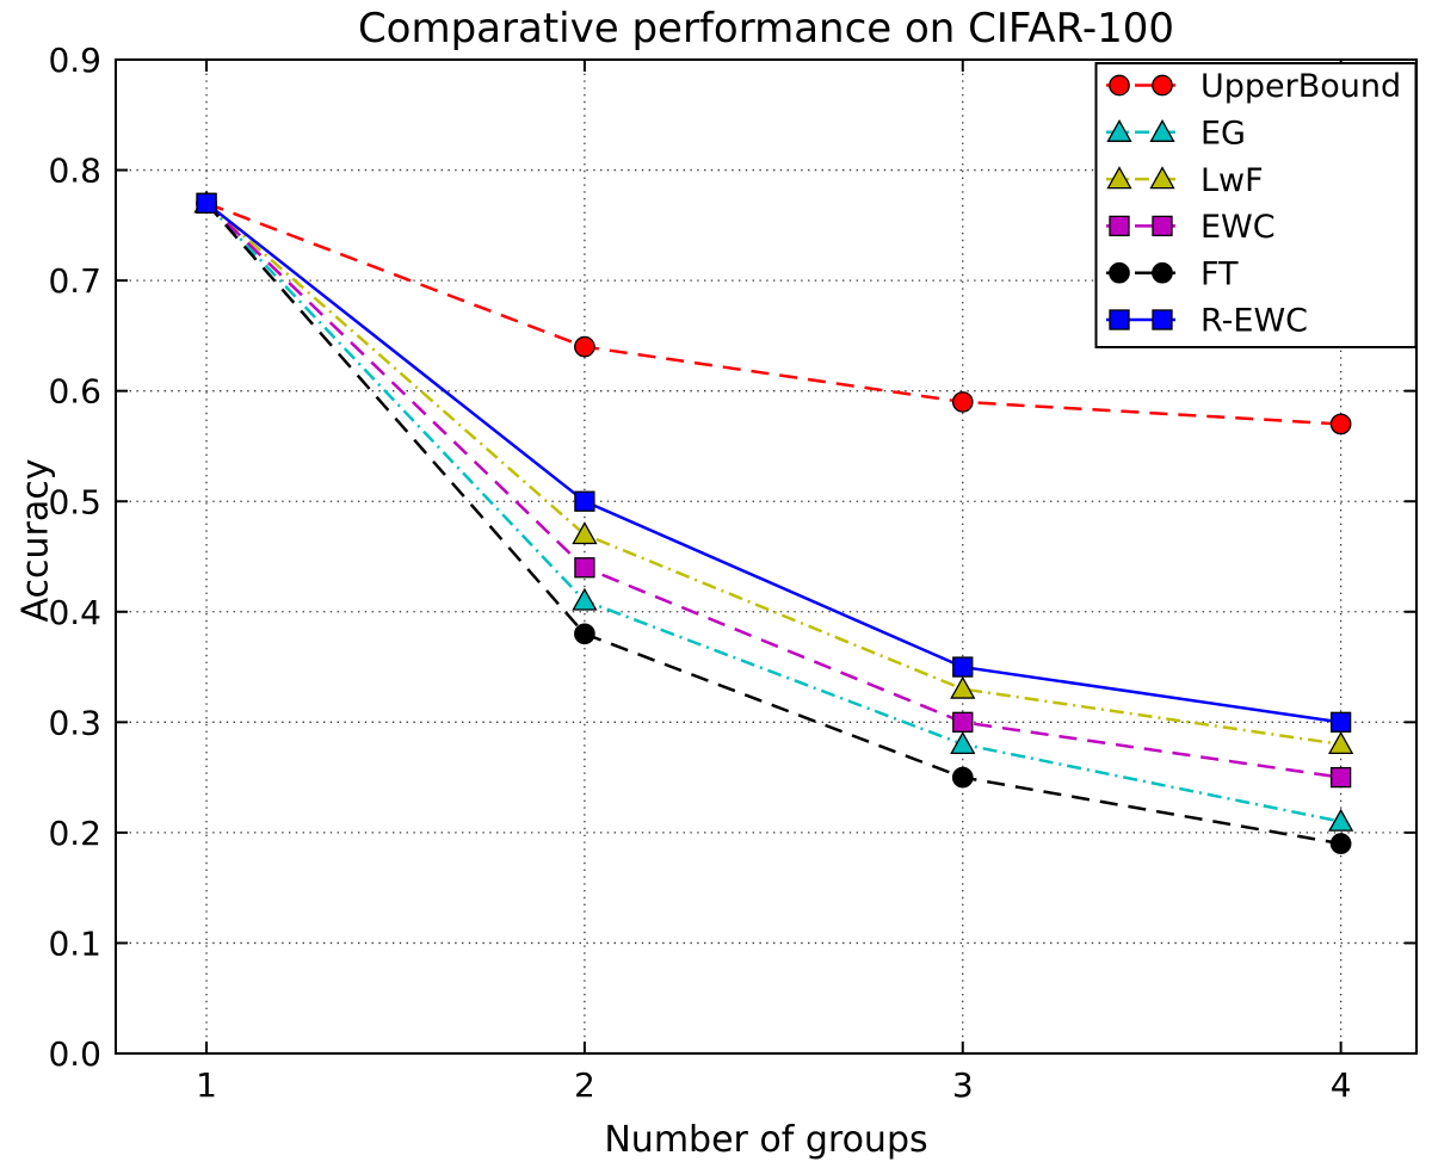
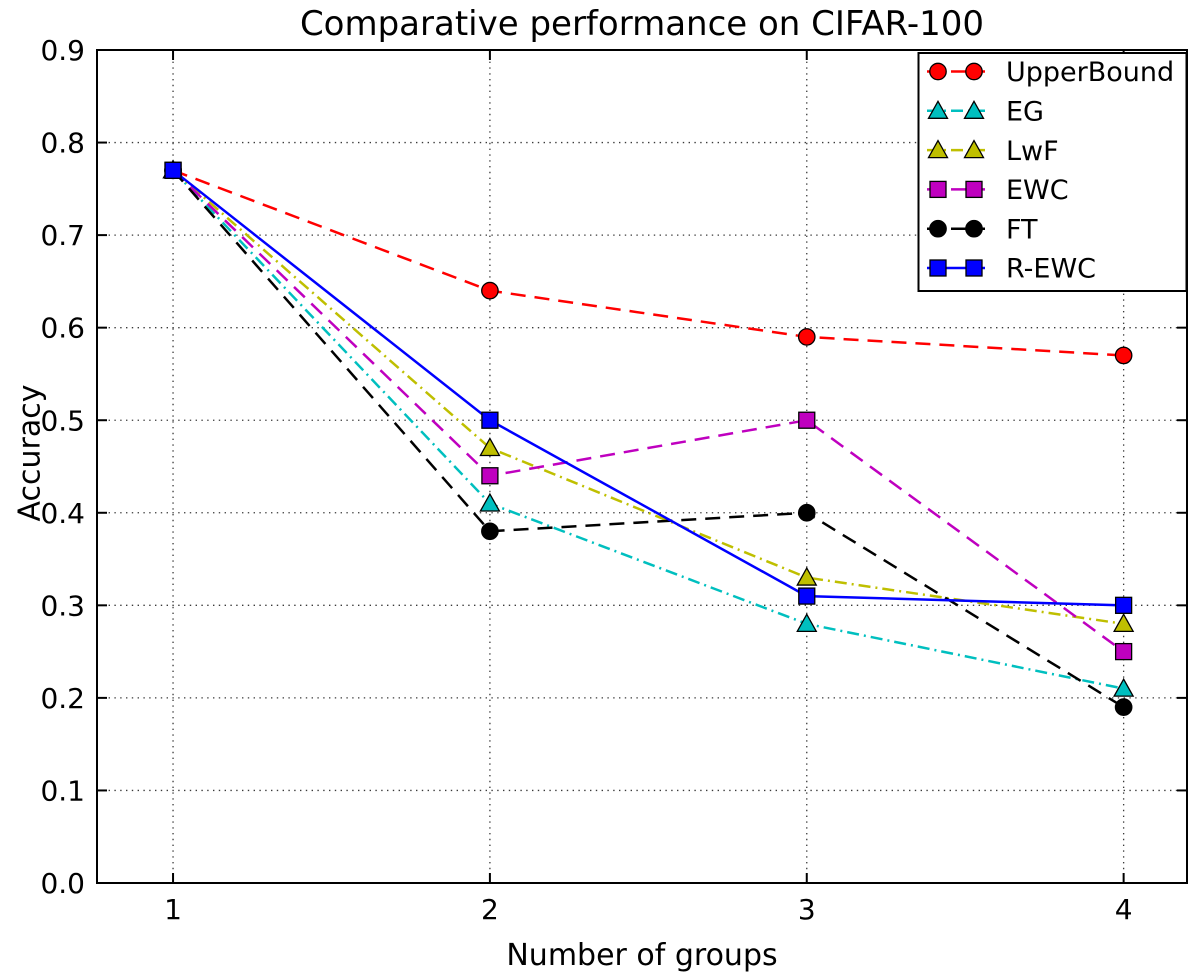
EWC/3: 0.30 -> 0.50
FT/3: 0.25 -> 0.40
R-EWC/3: 0.35 -> 0.31
